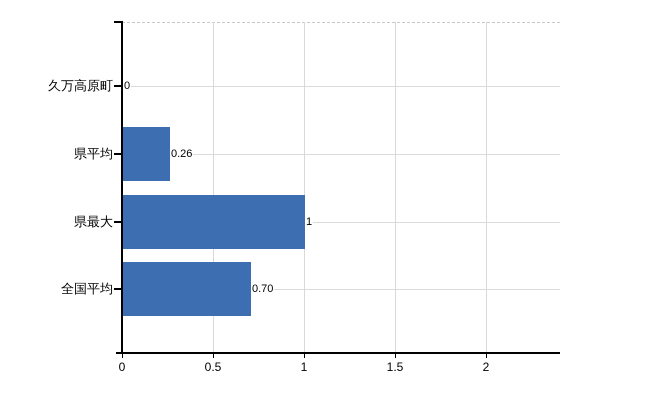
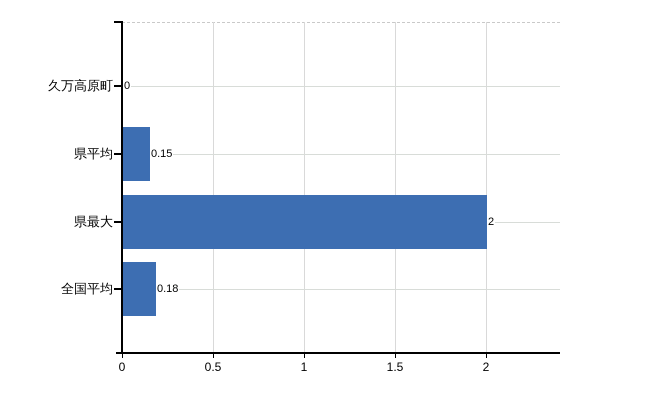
県平均: 0.26 -> 0.15
県最大: 1 -> 2
全国平均: 0.70 -> 0.18
